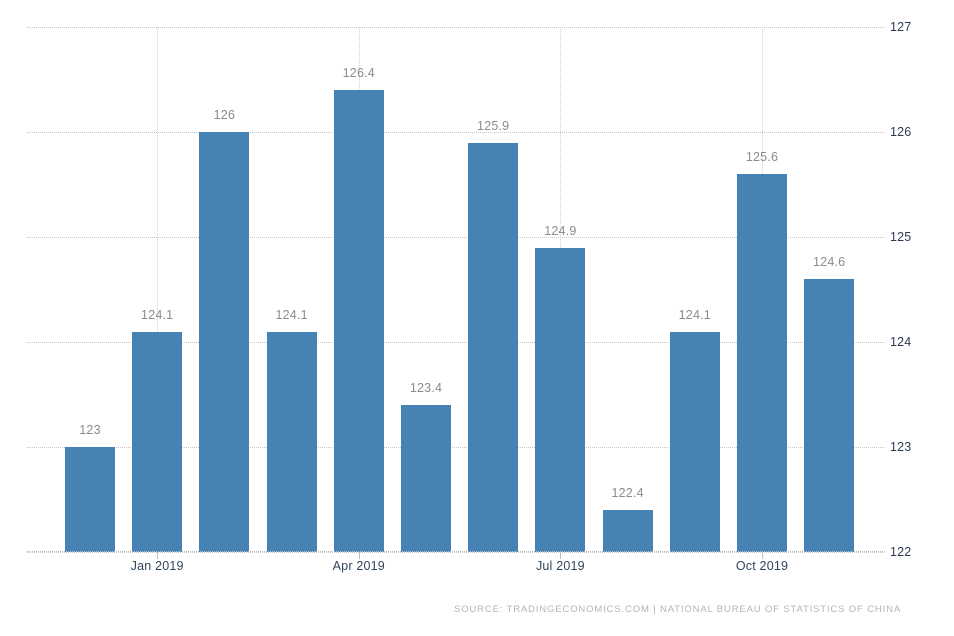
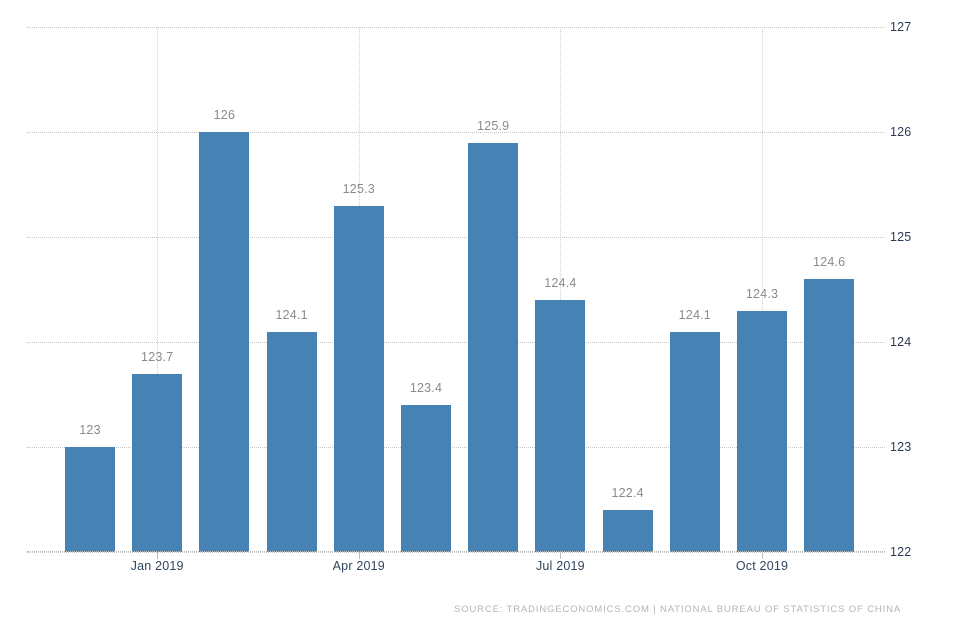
Jan 2019: 124.1 -> 123.7
Apr 2019: 126.4 -> 125.3
Jul 2019: 124.9 -> 124.4
Oct 2019: 125.6 -> 124.3
